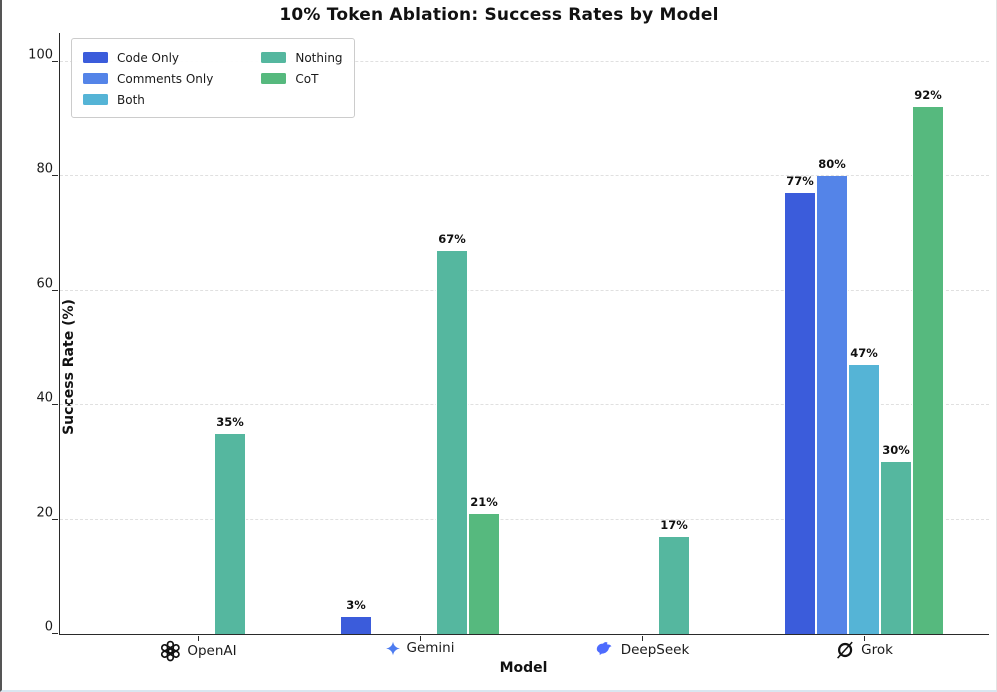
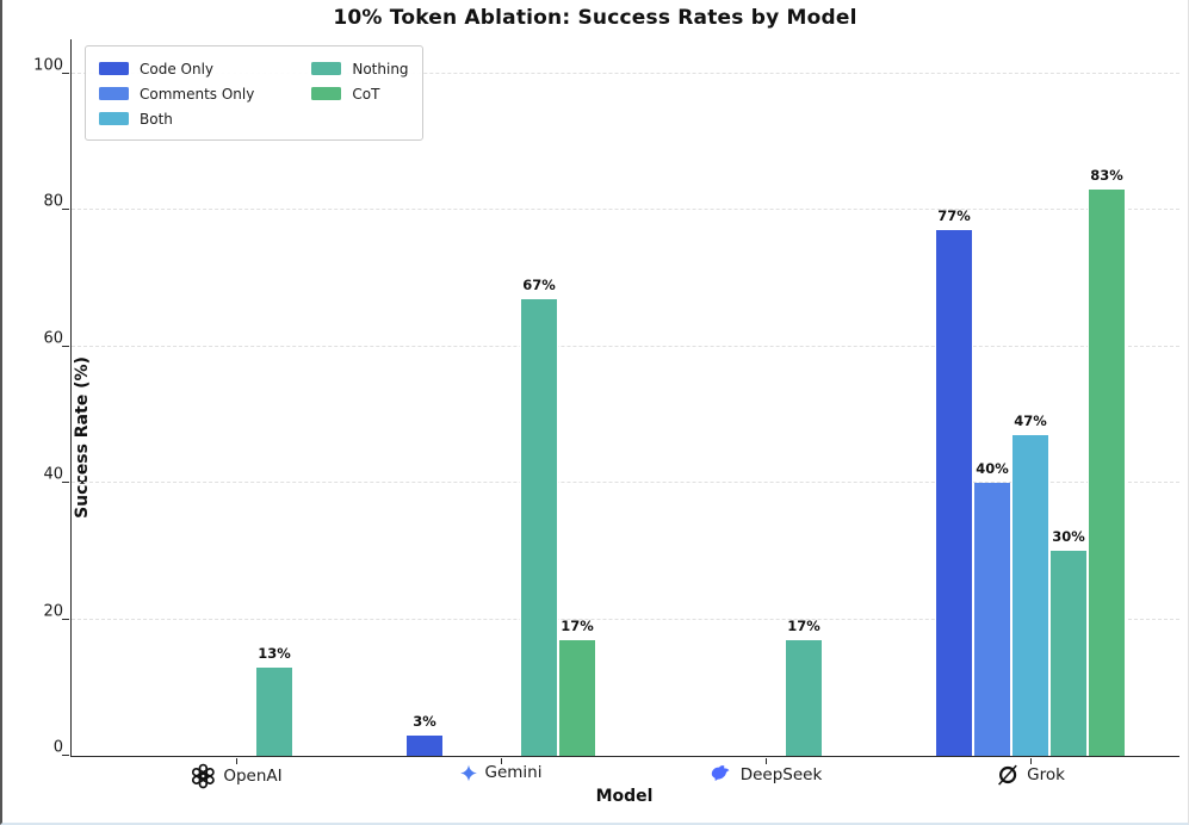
Nothing/OpenAI: 35% -> 13%
CoT/Gemini: 21% -> 17%
Comments Only/Grok: 80% -> 40%
CoT/Grok: 92% -> 83%
